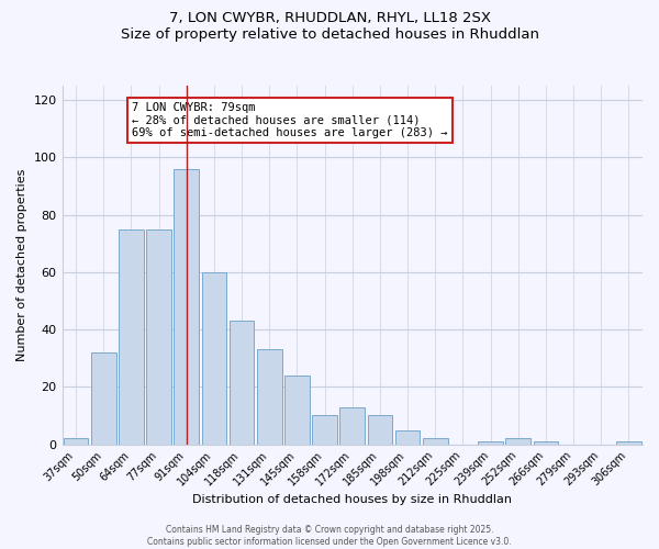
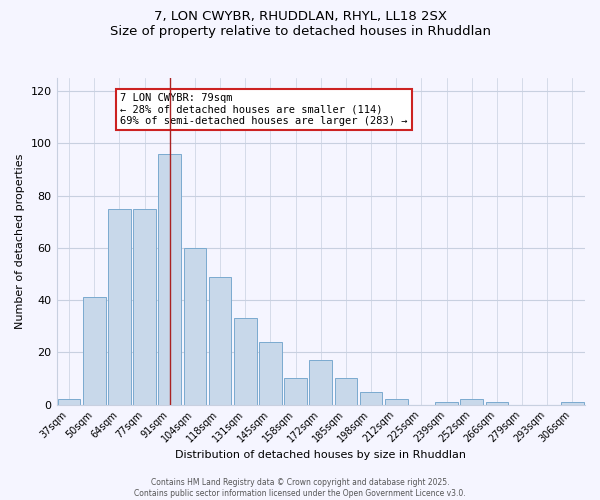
50sqm: 32 -> 41
118sqm: 43 -> 49
172sqm: 13 -> 17
